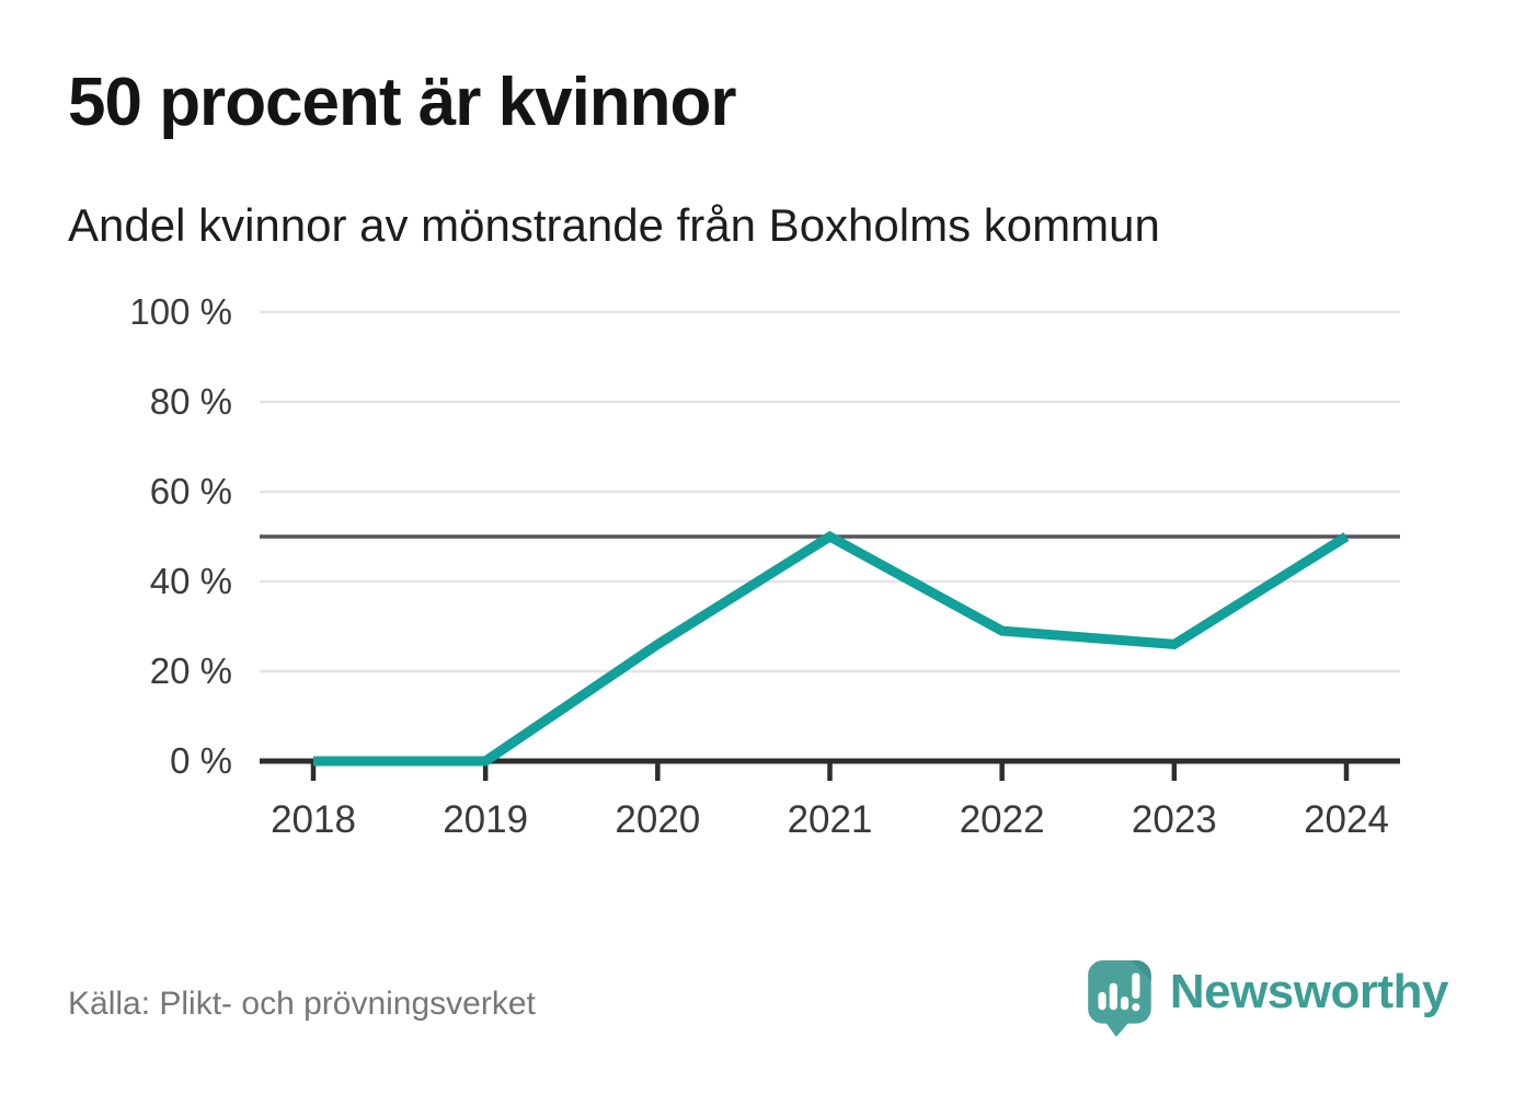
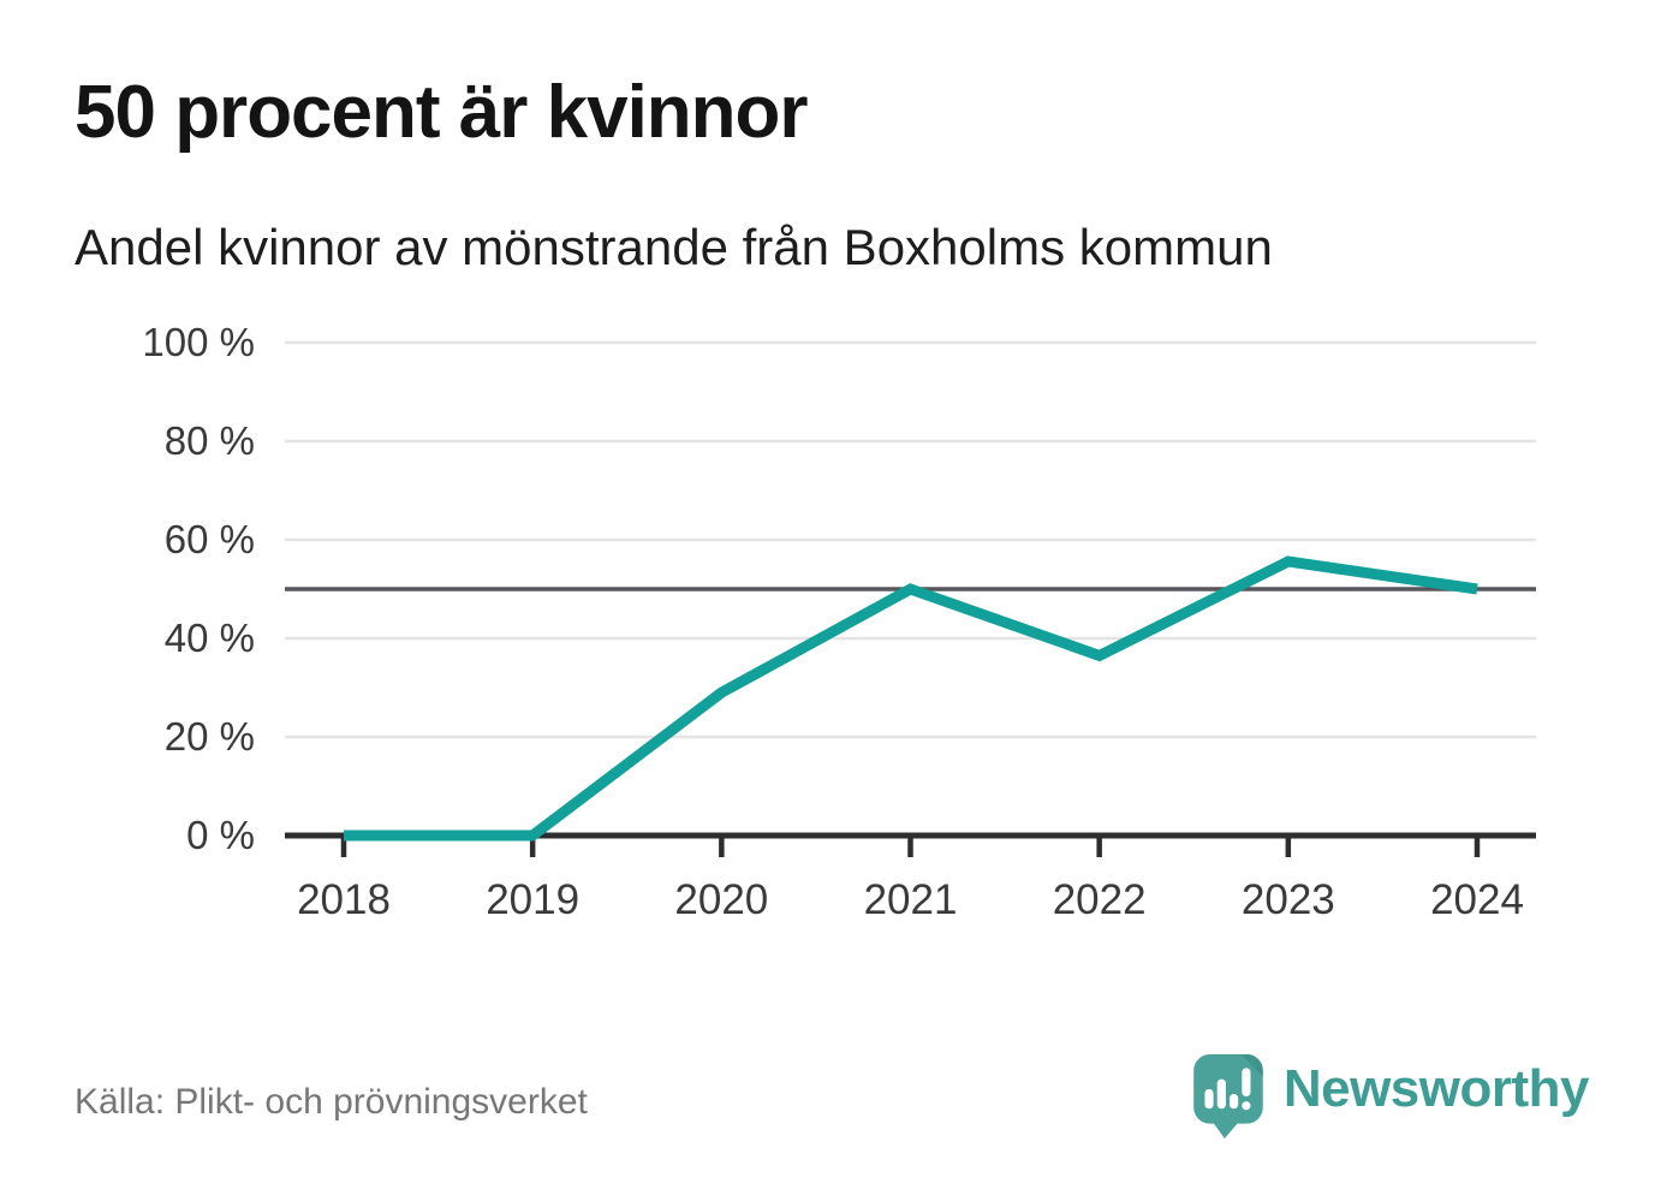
2020: 26% -> 29%
2022: 29% -> 36%
2023: 26% -> 56%
